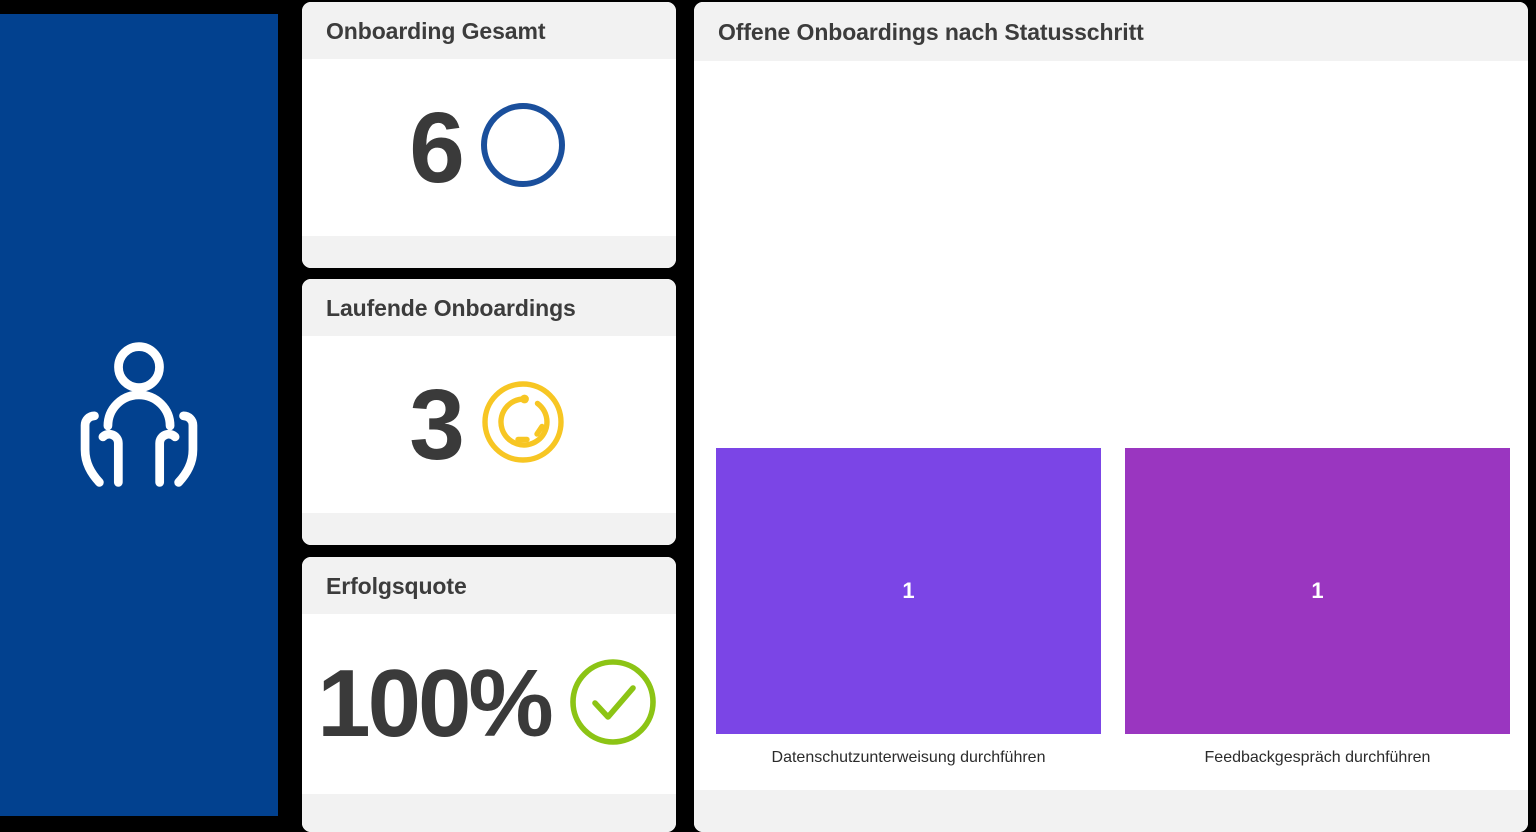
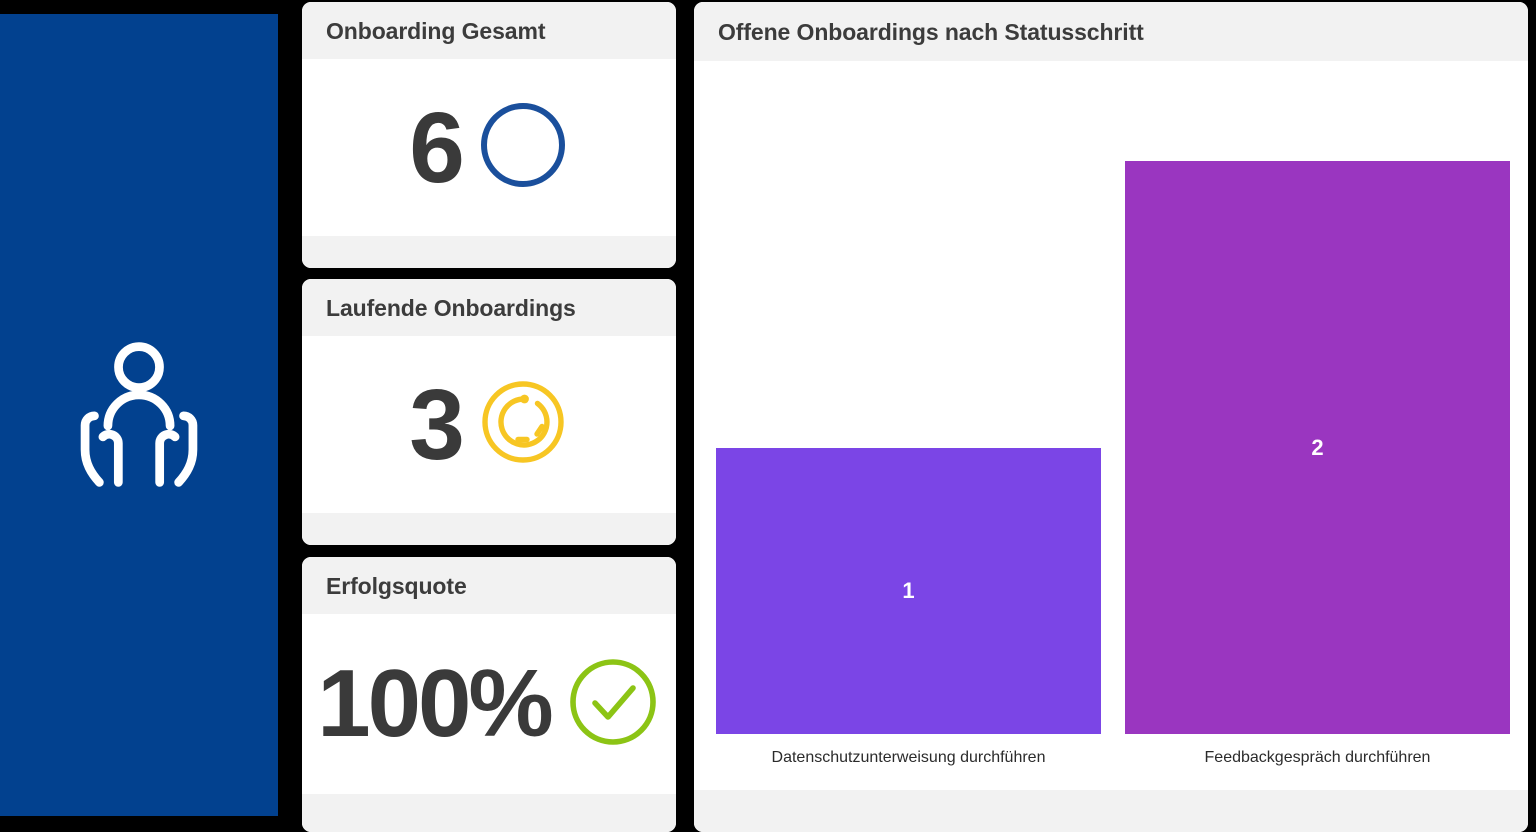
Feedbackgespräch durchführen: 1 -> 2
